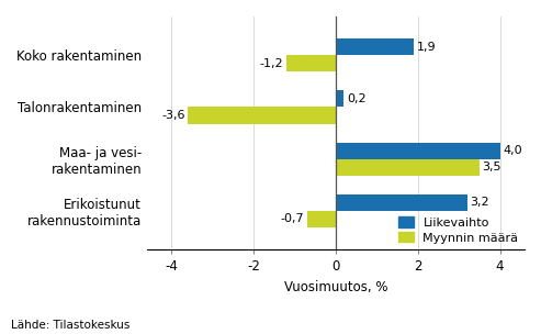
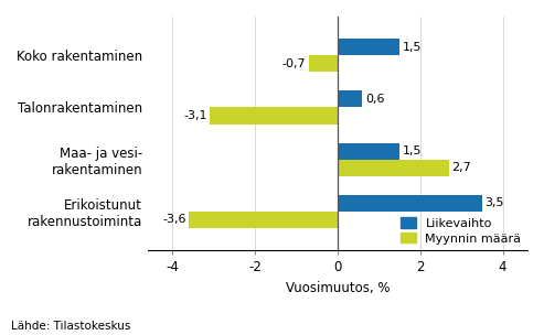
Liikevaihto/Koko rakentaminen: 1,9 -> 1,5
Myynnin määrä/Koko rakentaminen: -1,2 -> -0,7
Liikevaihto/Talonrakentaminen: 0,2 -> 0,6
Myynnin määrä/Talonrakentaminen: -3,6 -> -3,1
Liikevaihto/Maa- ja vesi- rakentaminen: 4,0 -> 1,5
Myynnin määrä/Maa- ja vesi- rakentaminen: 3,5 -> 2,7
Liikevaihto/Erikoistunut rakennustoiminta: 3,2 -> 3,5
Myynnin määrä/Erikoistunut rakennustoiminta: -0,7 -> -3,6
